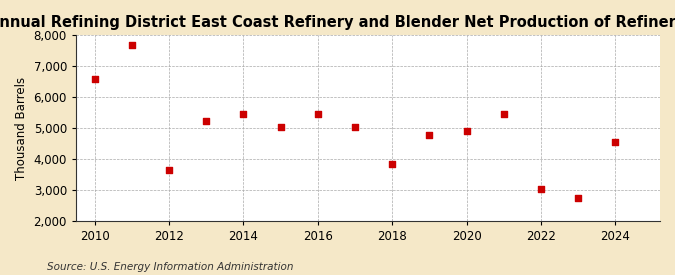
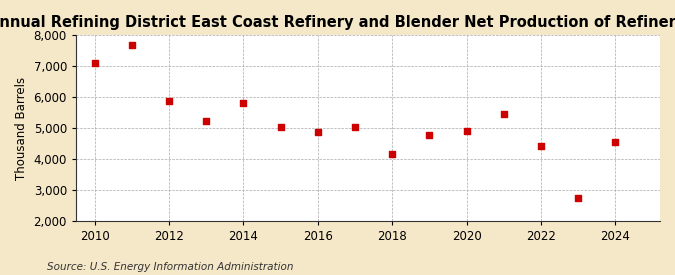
2010: 6,600 -> 7,100
2012: 3,650 -> 5,880
2014: 5,450 -> 5,830
2016: 5,450 -> 4,880
2018: 3,850 -> 4,160
2022: 3,050 -> 4,440
